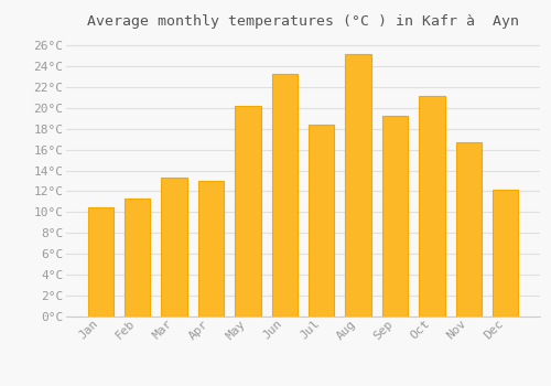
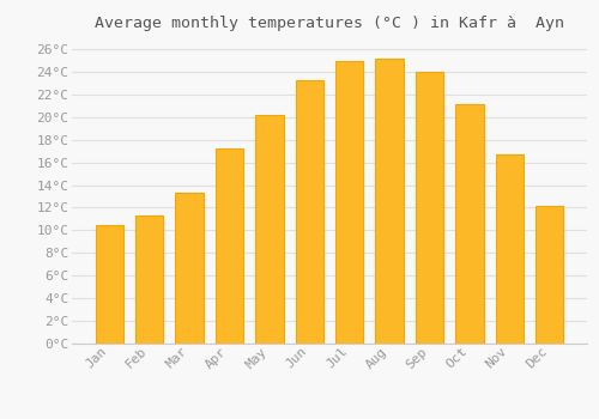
Apr: 13.0°C -> 17.2°C
Jul: 18.4°C -> 24.9°C
Sep: 19.2°C -> 24.0°C
